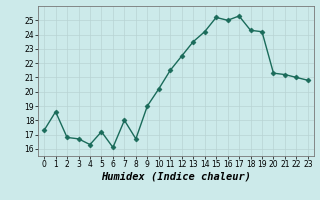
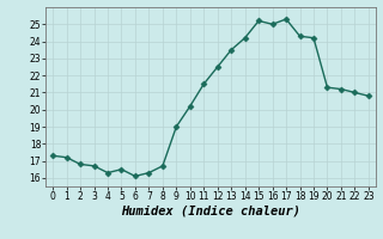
1: 18.6 -> 17.2
5: 17.2 -> 16.5
7: 18.0 -> 16.3
